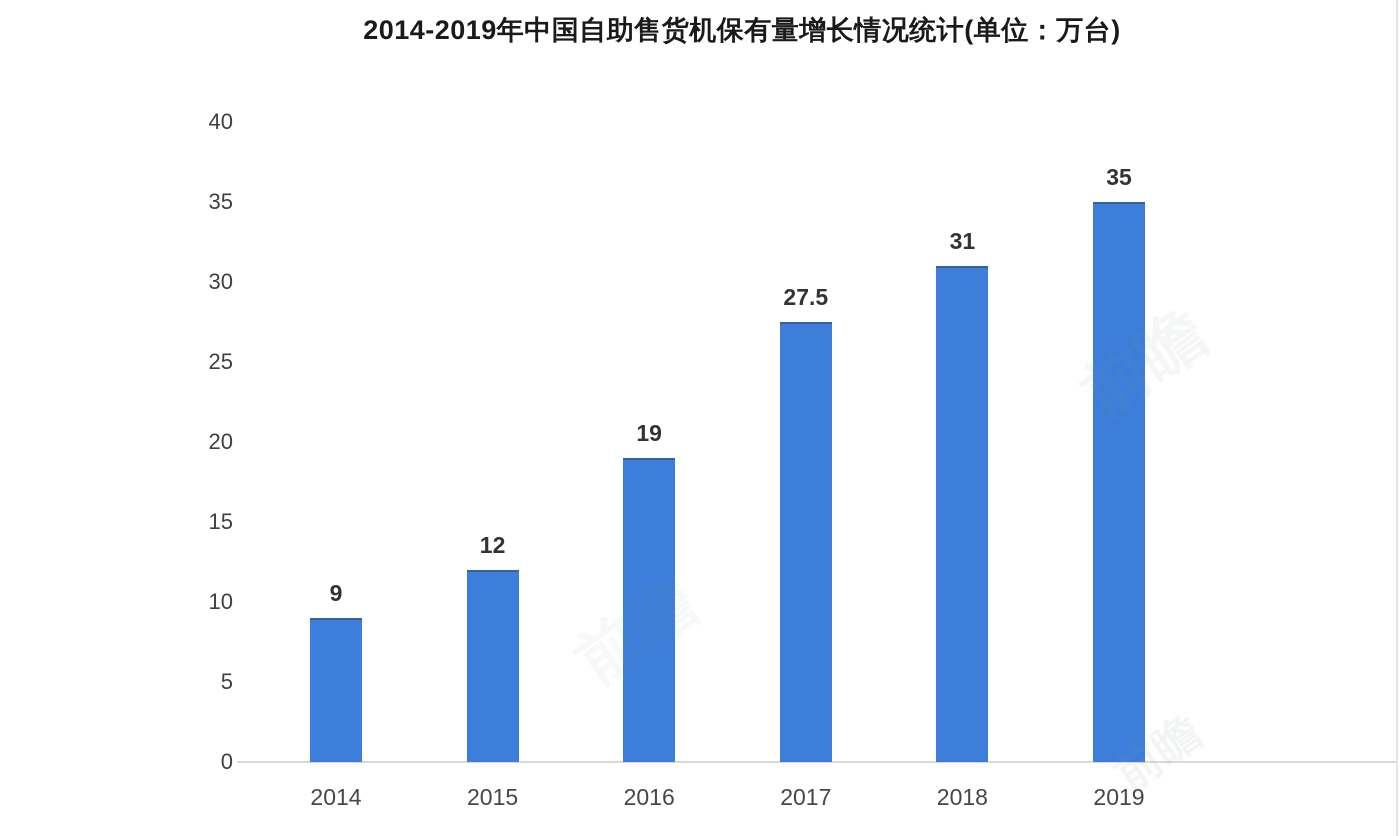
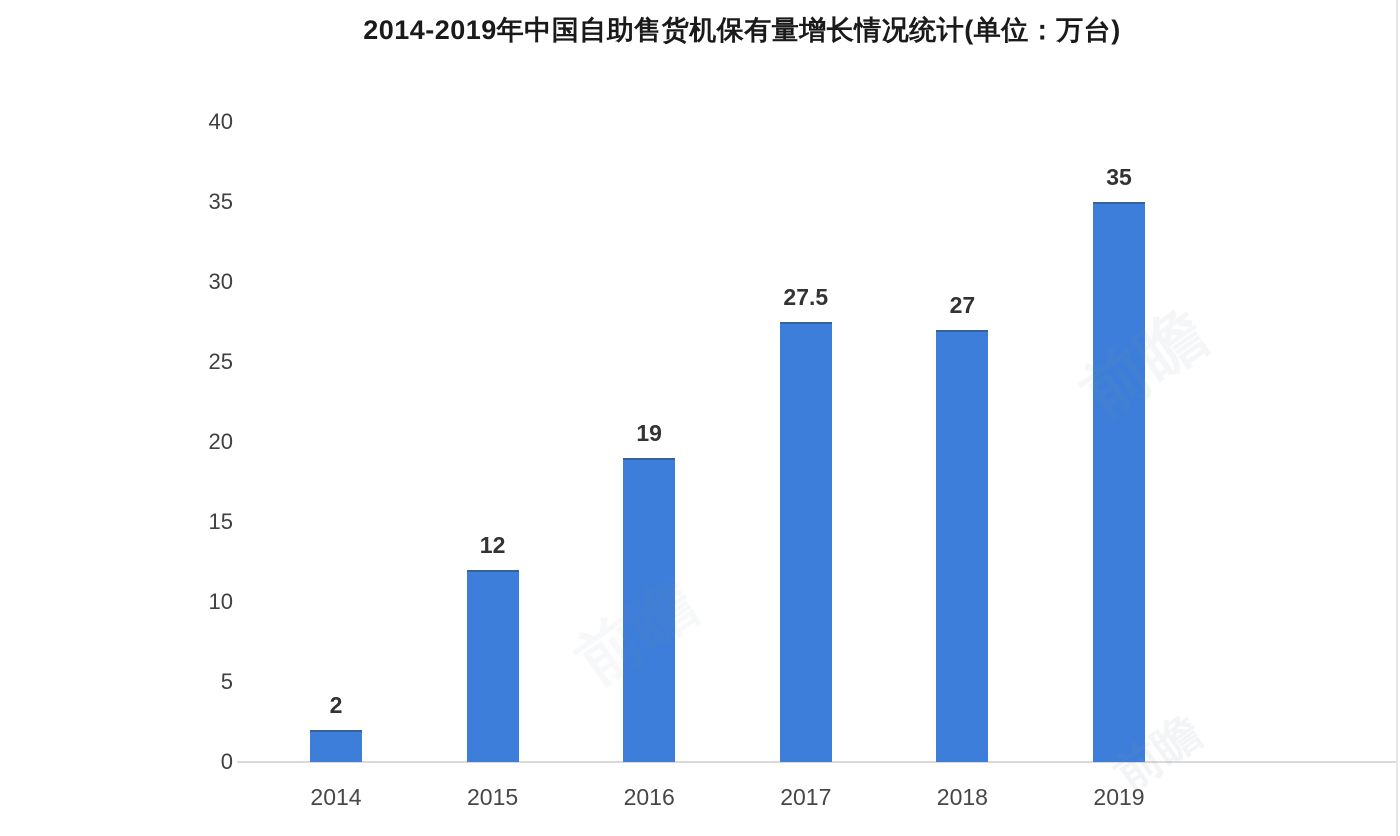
2014: 9 -> 2
2018: 31 -> 27
